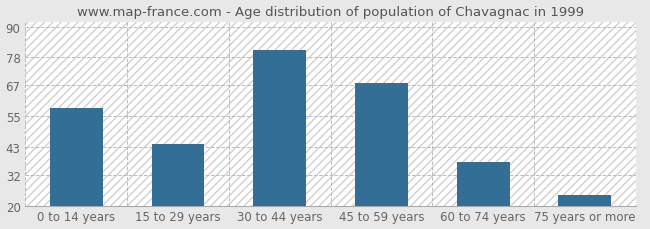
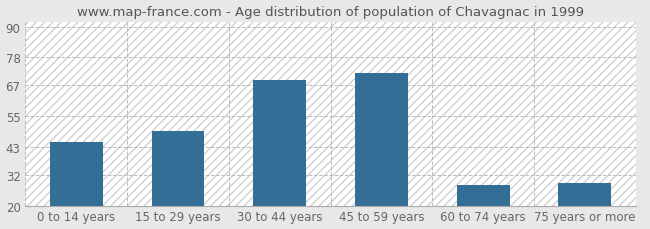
0 to 14 years: 58 -> 45
15 to 29 years: 44 -> 49
30 to 44 years: 81 -> 69
45 to 59 years: 68 -> 72
60 to 74 years: 37 -> 28
75 years or more: 24 -> 29
